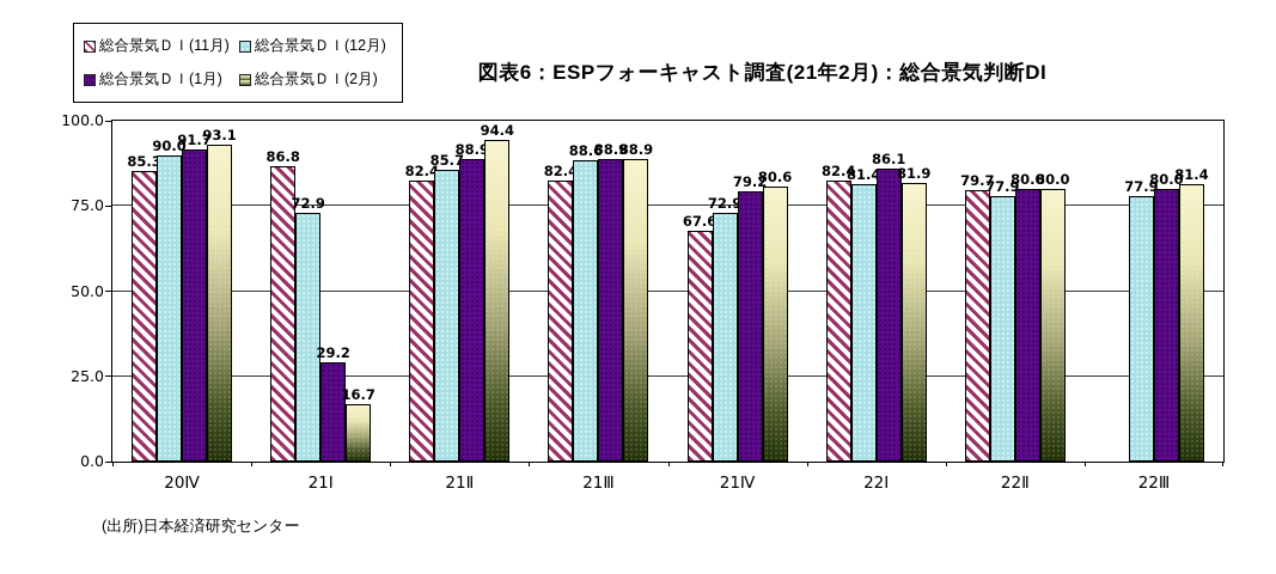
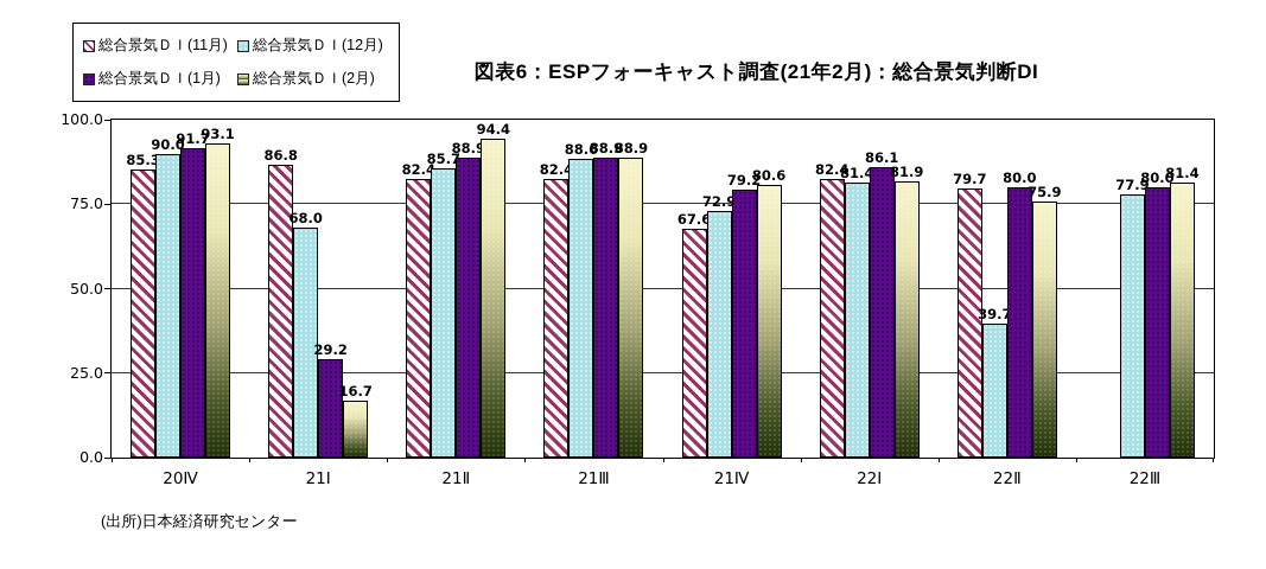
総合景気ＤＩ(12月)/21Ⅰ: 72.9 -> 68.0
総合景気ＤＩ(12月)/22Ⅱ: 77.9 -> 39.7
総合景気ＤＩ(2月)/22Ⅱ: 80.0 -> 75.9
